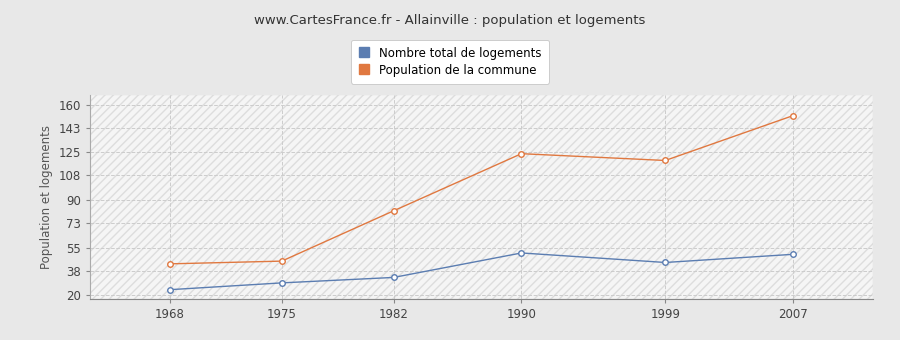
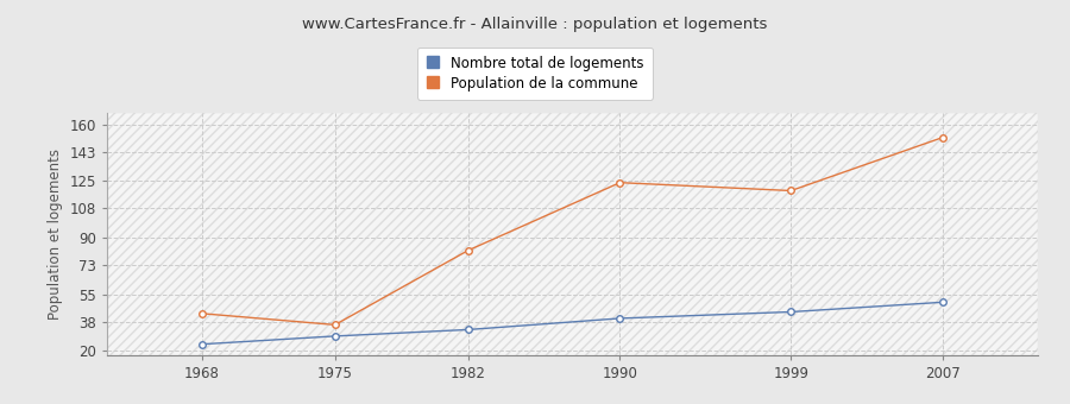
Population de la commune/1975: 45 -> 36
Nombre total de logements/1990: 51 -> 40
